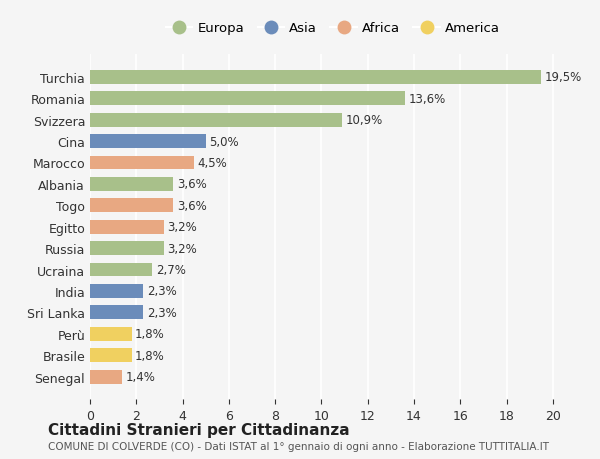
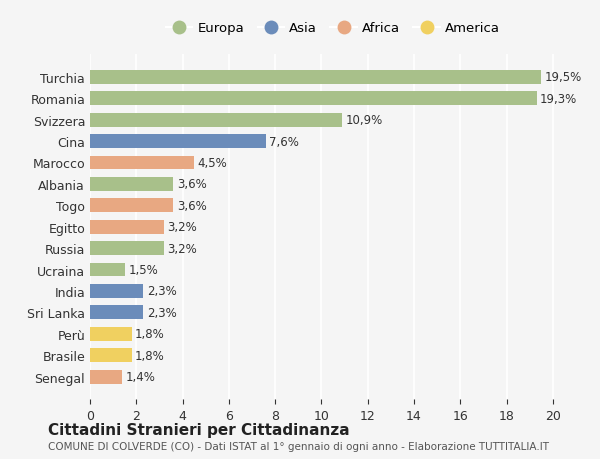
Romania: 13,6% -> 19,3%
Cina: 5,0% -> 7,6%
Ucraina: 2,7% -> 1,5%
